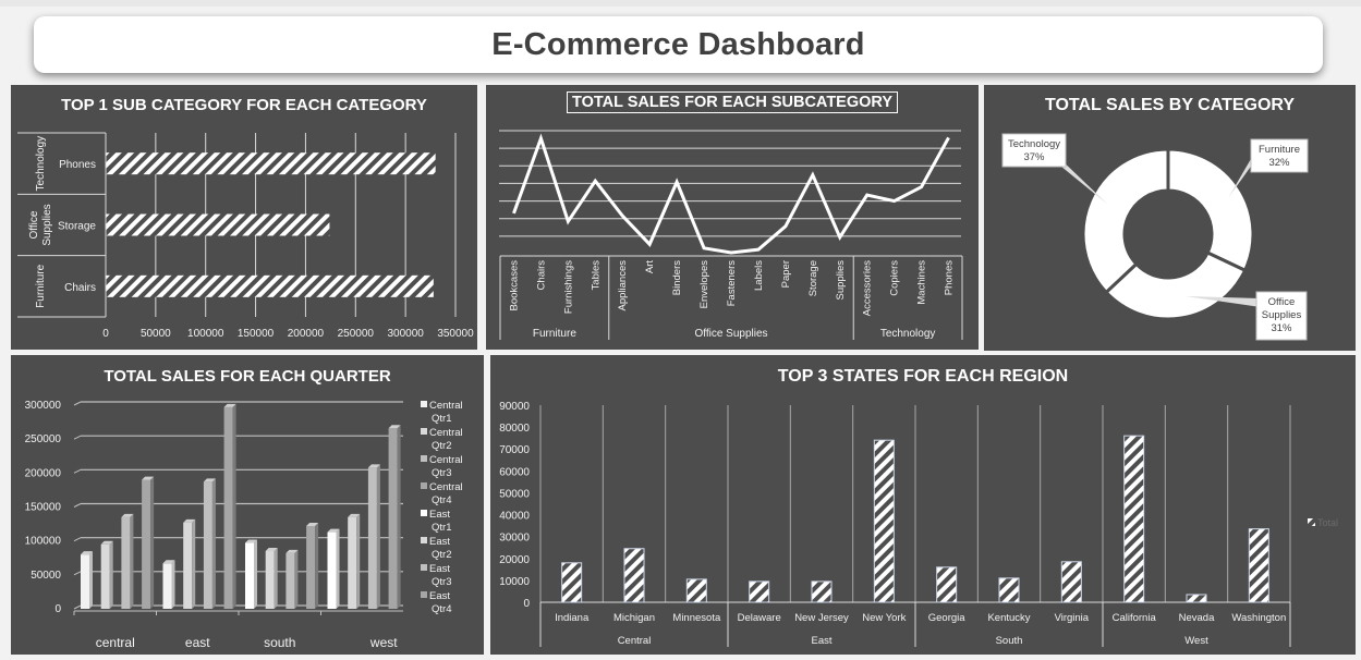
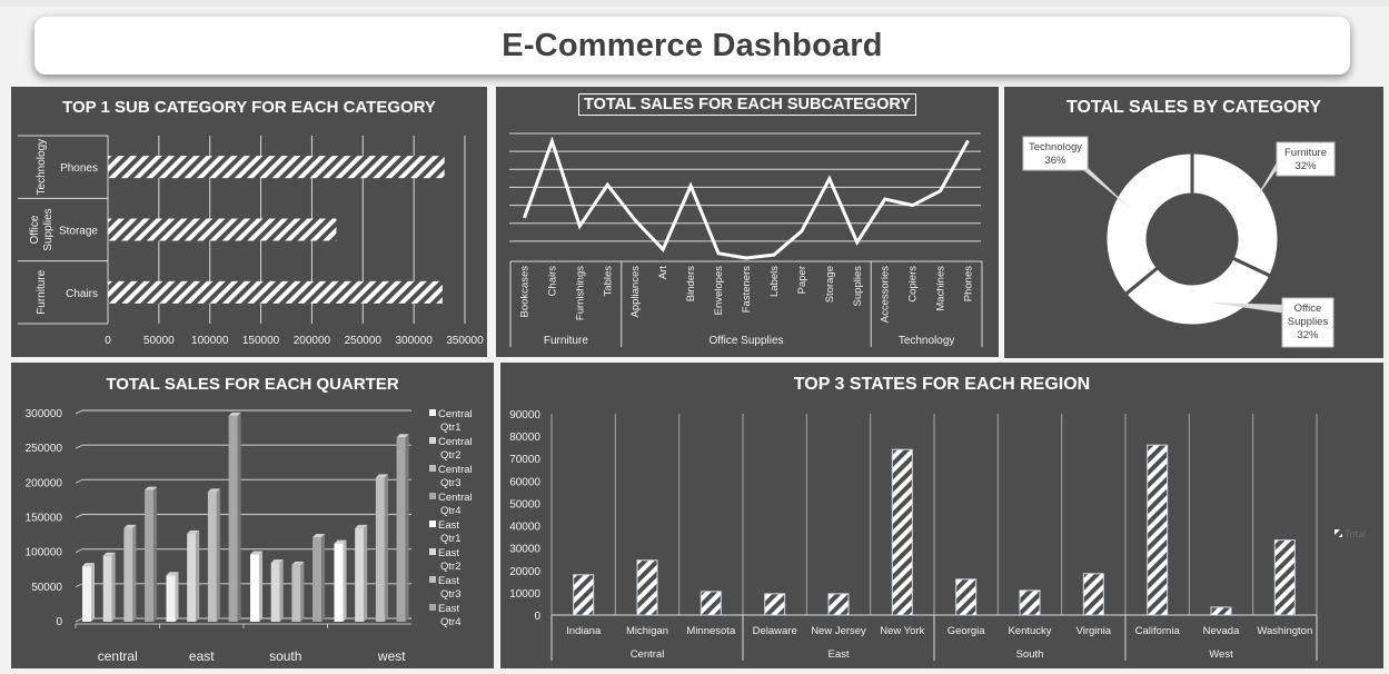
TOTAL SALES BY CATEGORY/Office Supplies: 31% -> 32%
TOTAL SALES BY CATEGORY/Technology: 37% -> 36%
